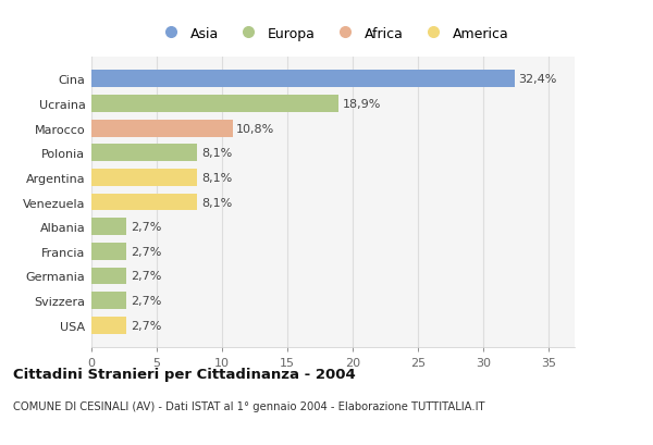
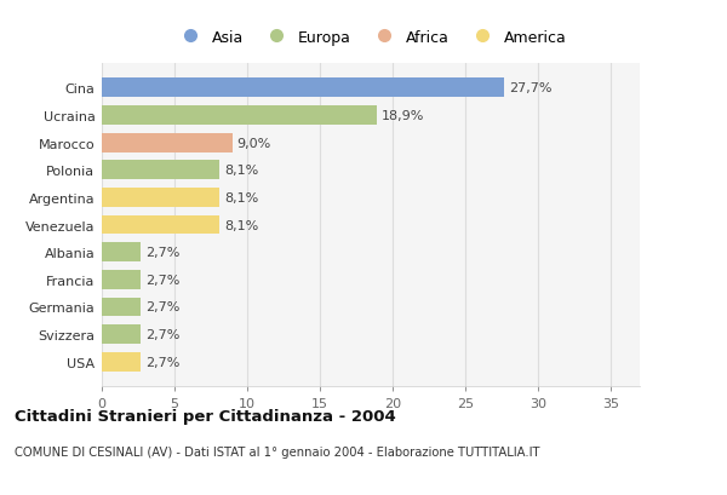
Cina: 32,4% -> 27,7%
Marocco: 10,8% -> 9,0%
